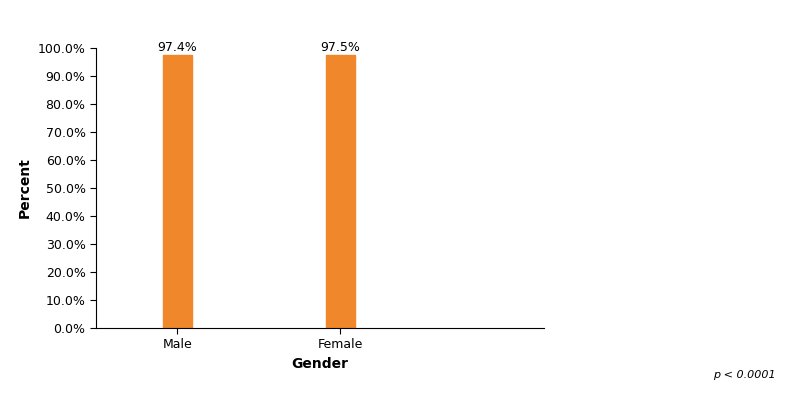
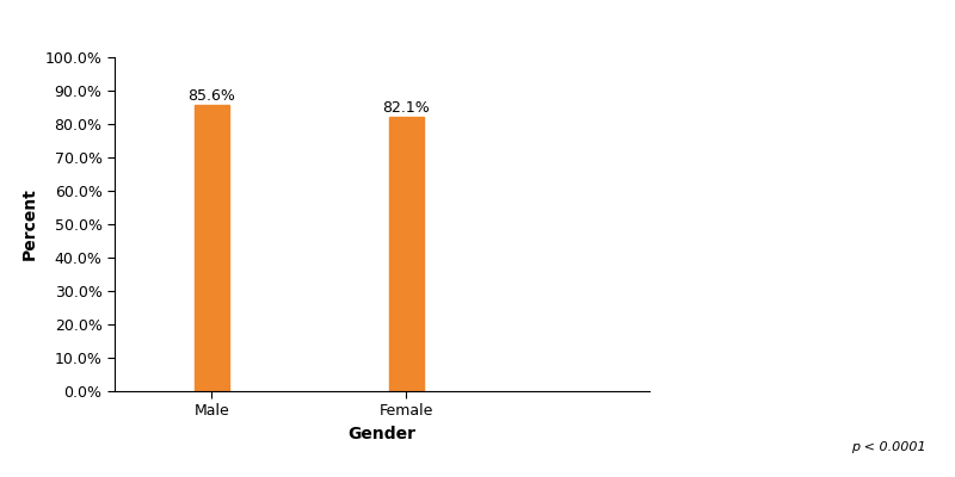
Male: 97.4% -> 85.6%
Female: 97.5% -> 82.1%
